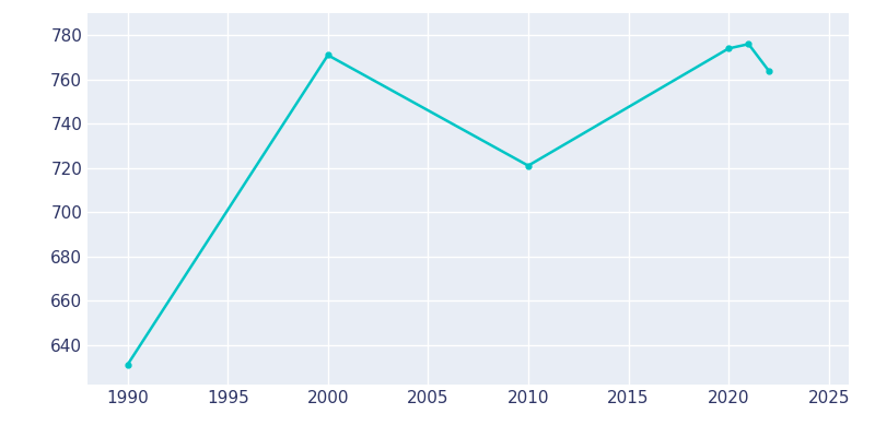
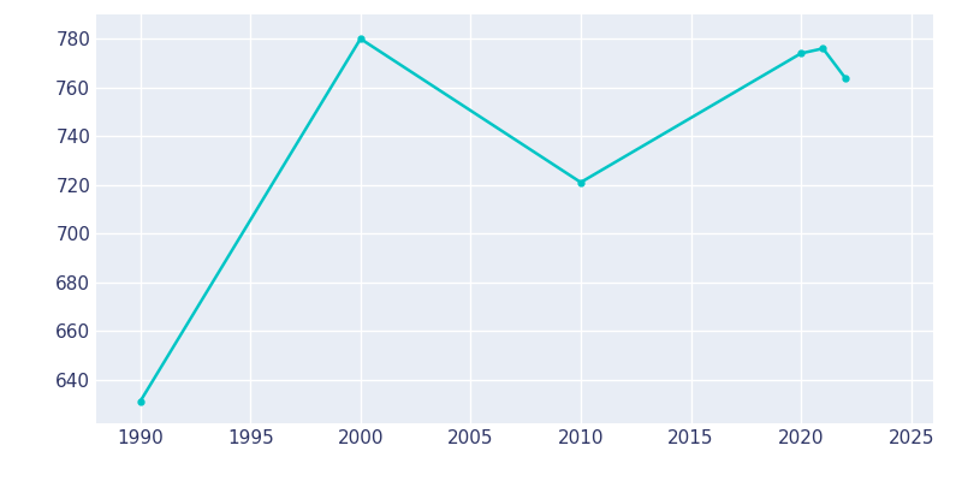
2000: 771 -> 780
